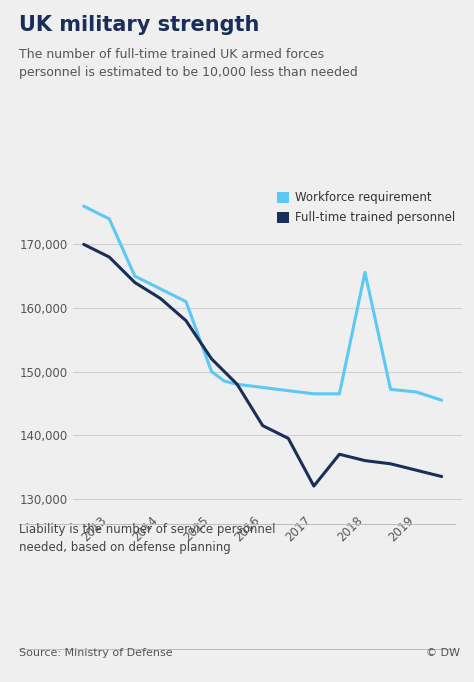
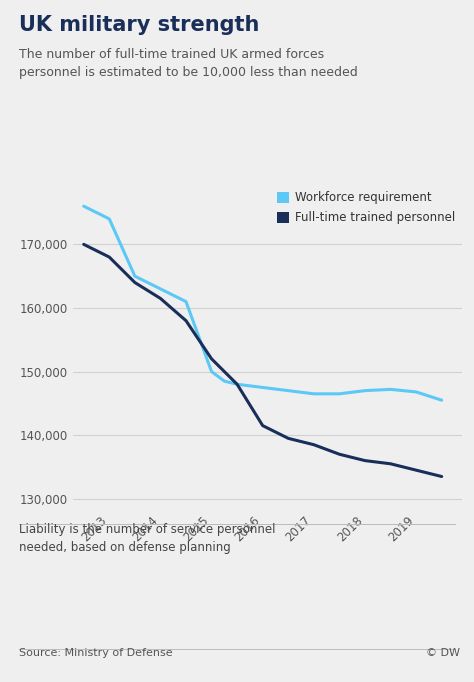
Full-time trained personnel/2017: 132,000 -> 138,500
Workforce requirement/2018: 165,600 -> 147,000
